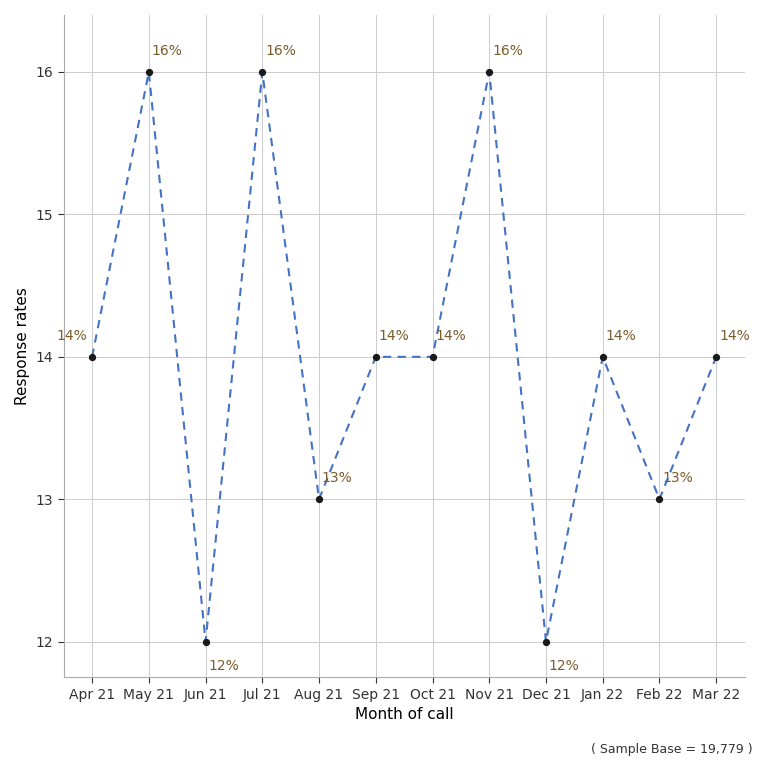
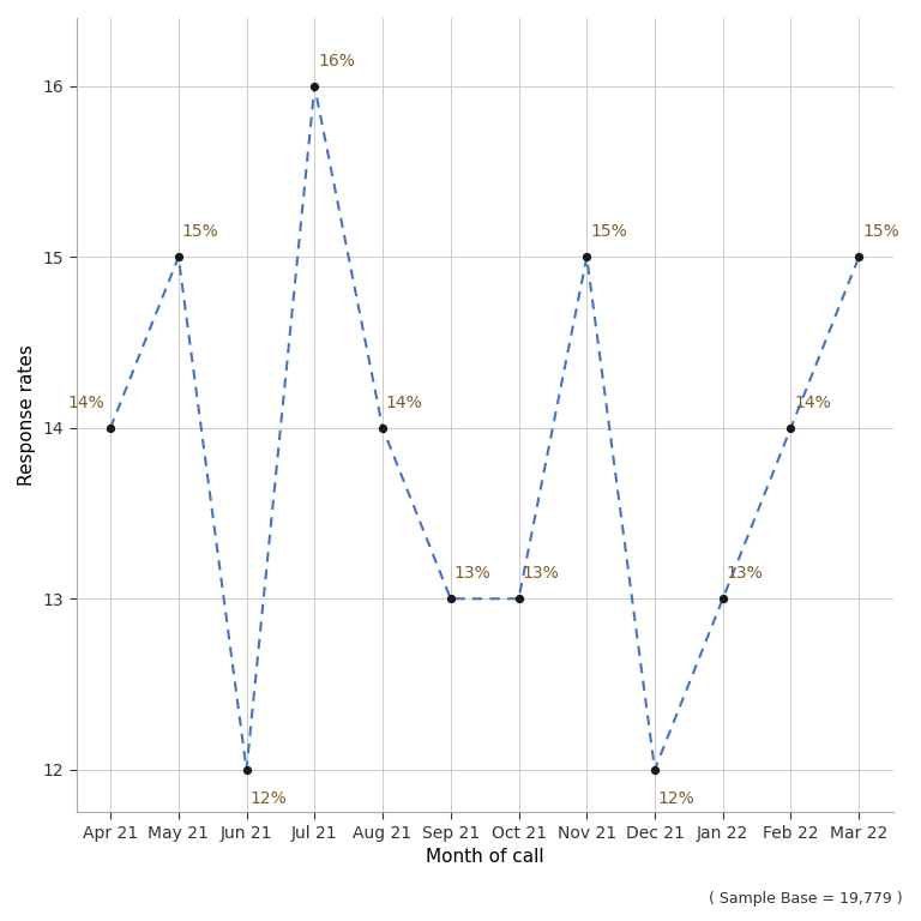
May 21: 16% -> 15%
Aug 21: 13% -> 14%
Sep 21: 14% -> 13%
Oct 21: 14% -> 13%
Nov 21: 16% -> 15%
Jan 22: 14% -> 13%
Feb 22: 13% -> 14%
Mar 22: 14% -> 15%
